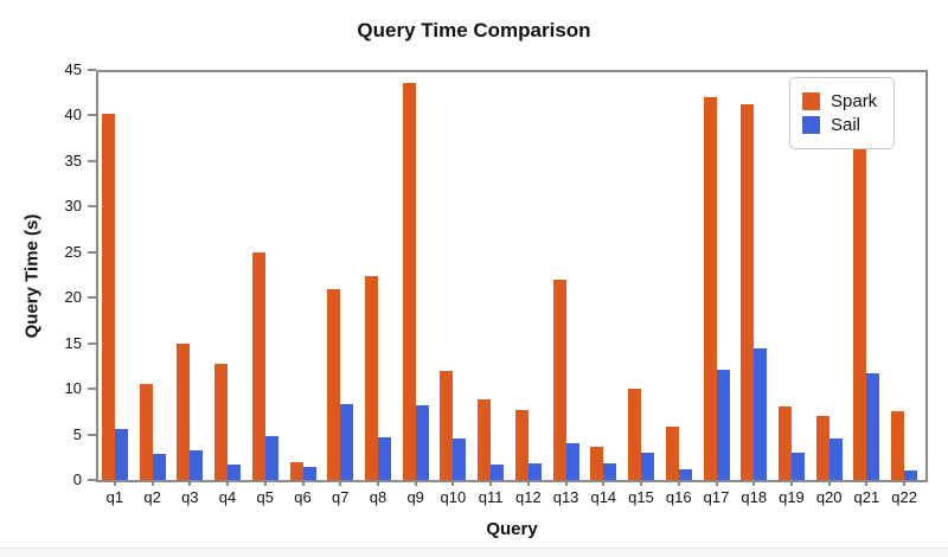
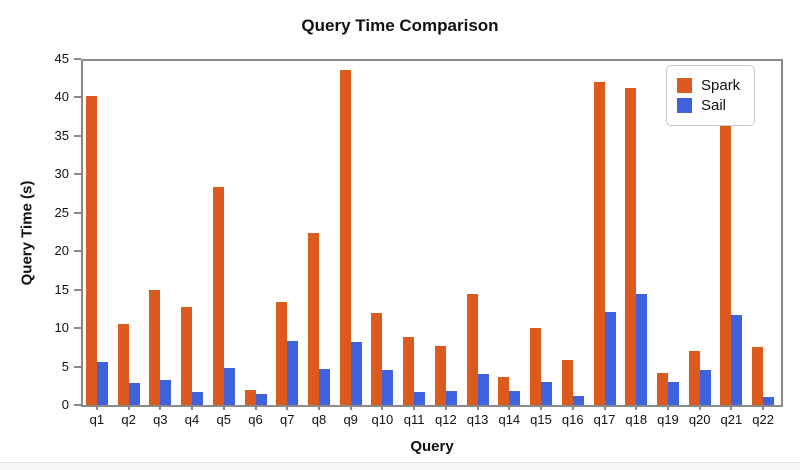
Spark/q5: 25 -> 28
Spark/q7: 21 -> 13
Spark/q13: 22 -> 14
Spark/q19: 8 -> 4
